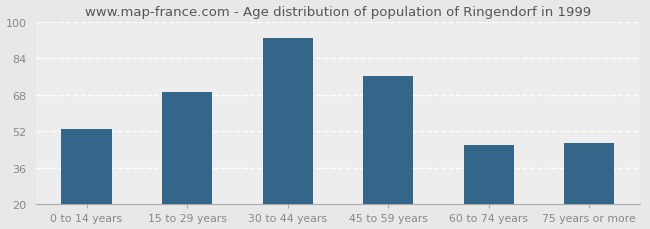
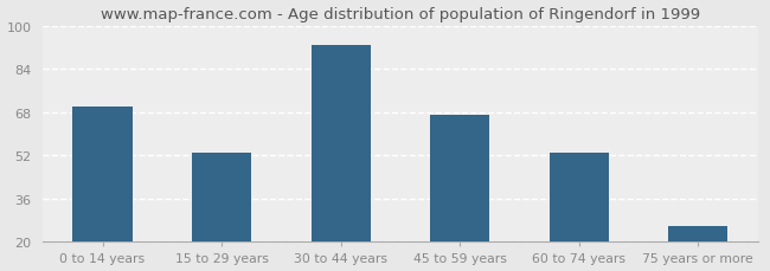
0 to 14 years: 53 -> 70
15 to 29 years: 69 -> 53
45 to 59 years: 76 -> 67
60 to 74 years: 46 -> 53
75 years or more: 47 -> 26
